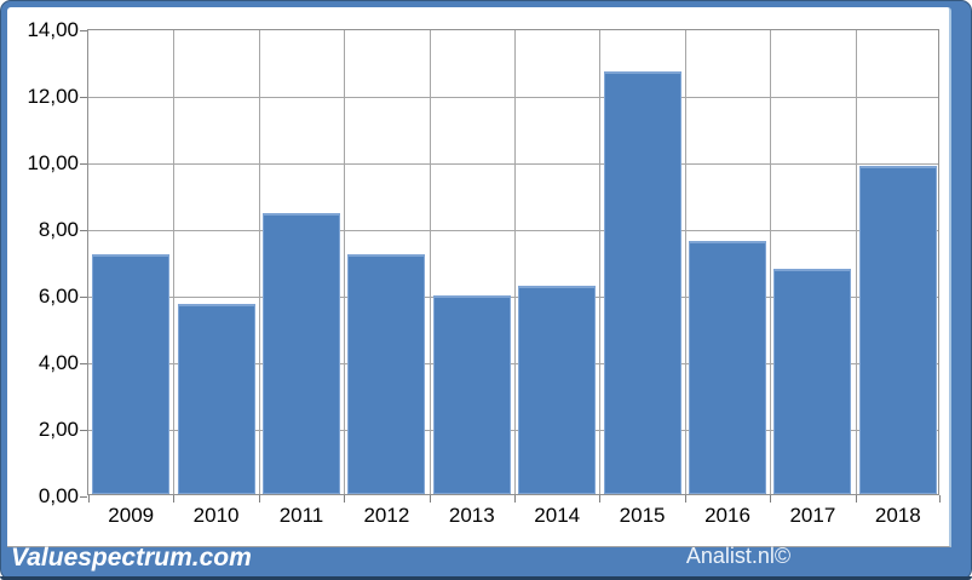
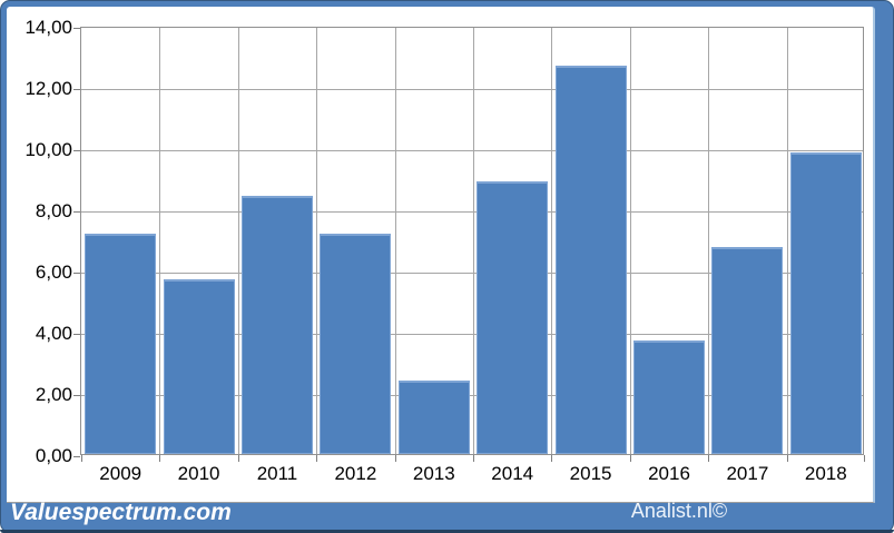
2013: 6,0 -> 2,4
2014: 6,2 -> 8,9
2016: 7,6 -> 3,7
